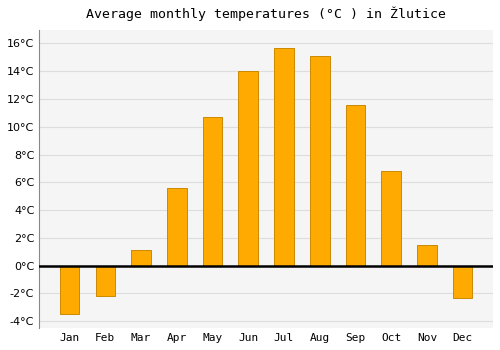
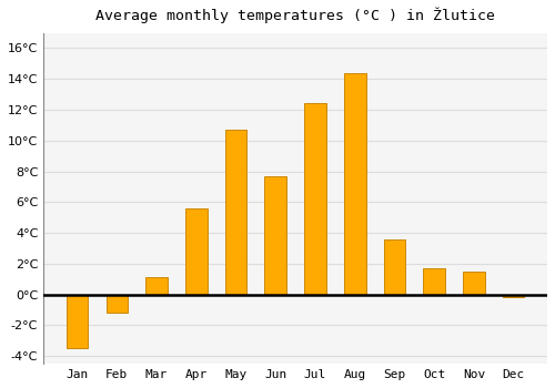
Feb: -2.2°C -> -1.2°C
Jun: 14.0°C -> 7.7°C
Jul: 15.7°C -> 12.4°C
Aug: 15.1°C -> 14.4°C
Sep: 11.6°C -> 3.6°C
Oct: 6.8°C -> 1.7°C
Dec: -2.3°C -> -0.2°C
